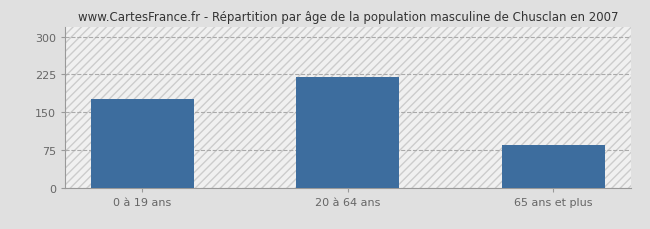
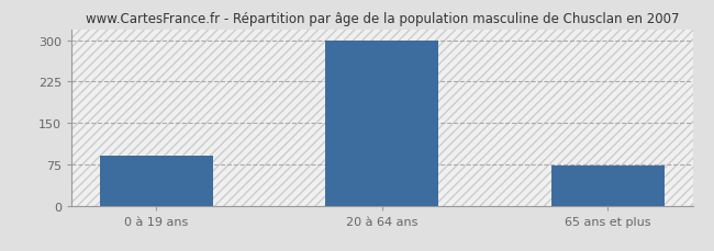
0 à 19 ans: 176 -> 90
20 à 64 ans: 220 -> 300
65 ans et plus: 84 -> 73
